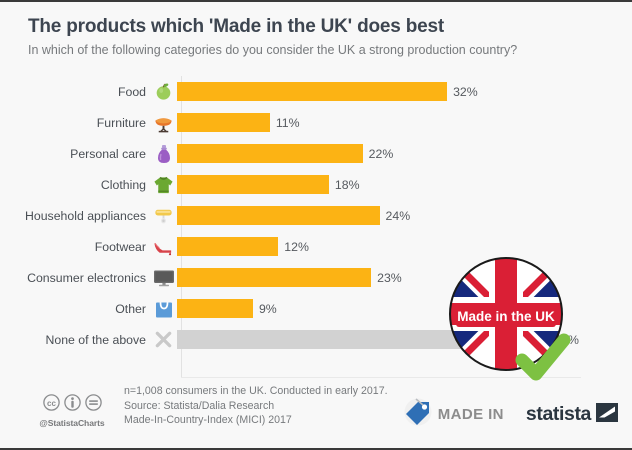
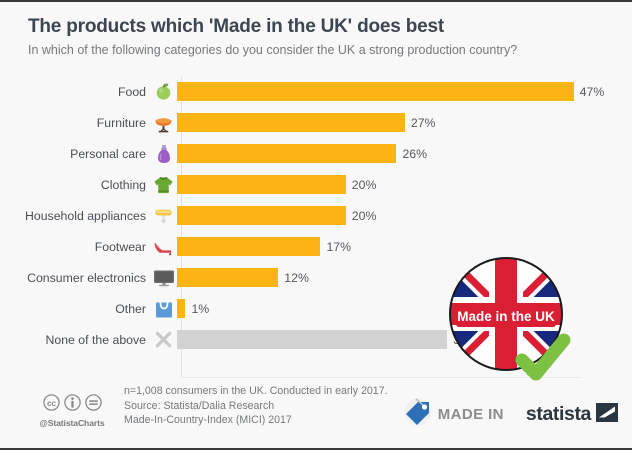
Food: 32% -> 47%
Furniture: 11% -> 27%
Personal care: 22% -> 26%
Clothing: 18% -> 20%
Household appliances: 24% -> 20%
Footwear: 12% -> 17%
Consumer electronics: 23% -> 12%
Other: 9% -> 1%
None of the above: 44% -> 32%
